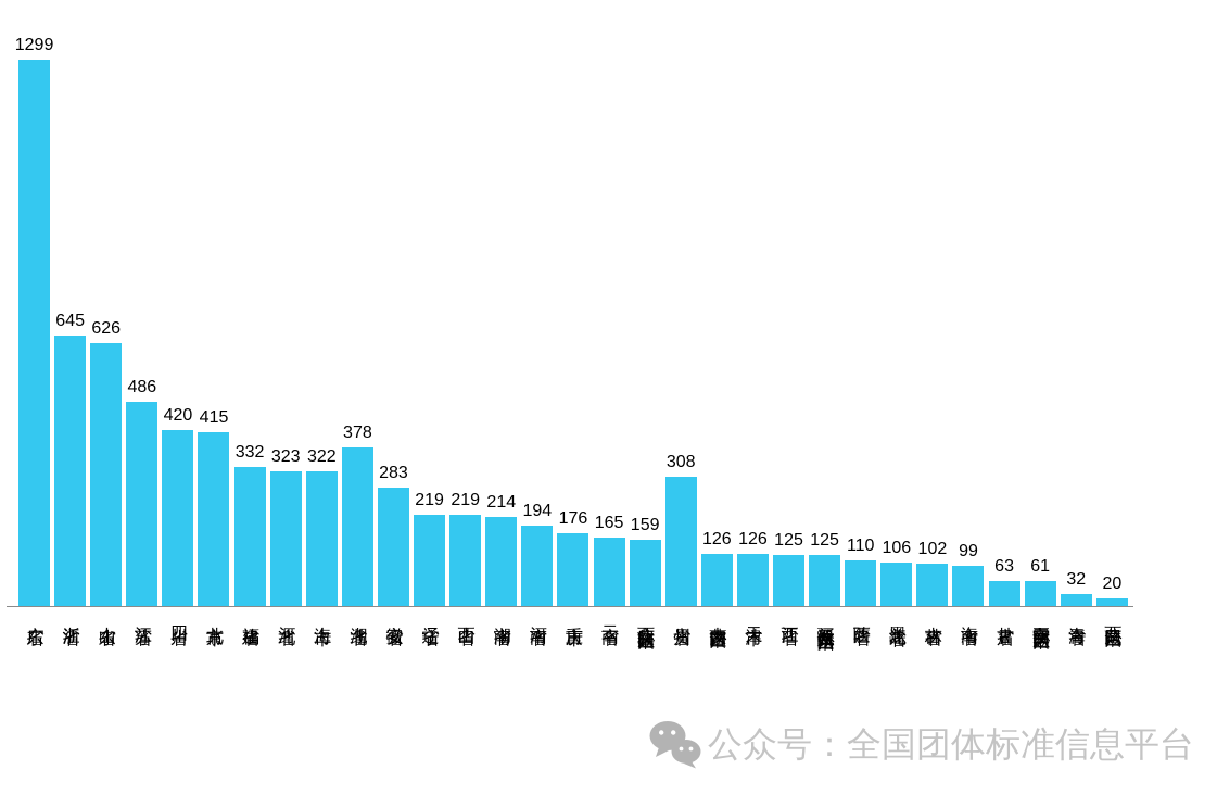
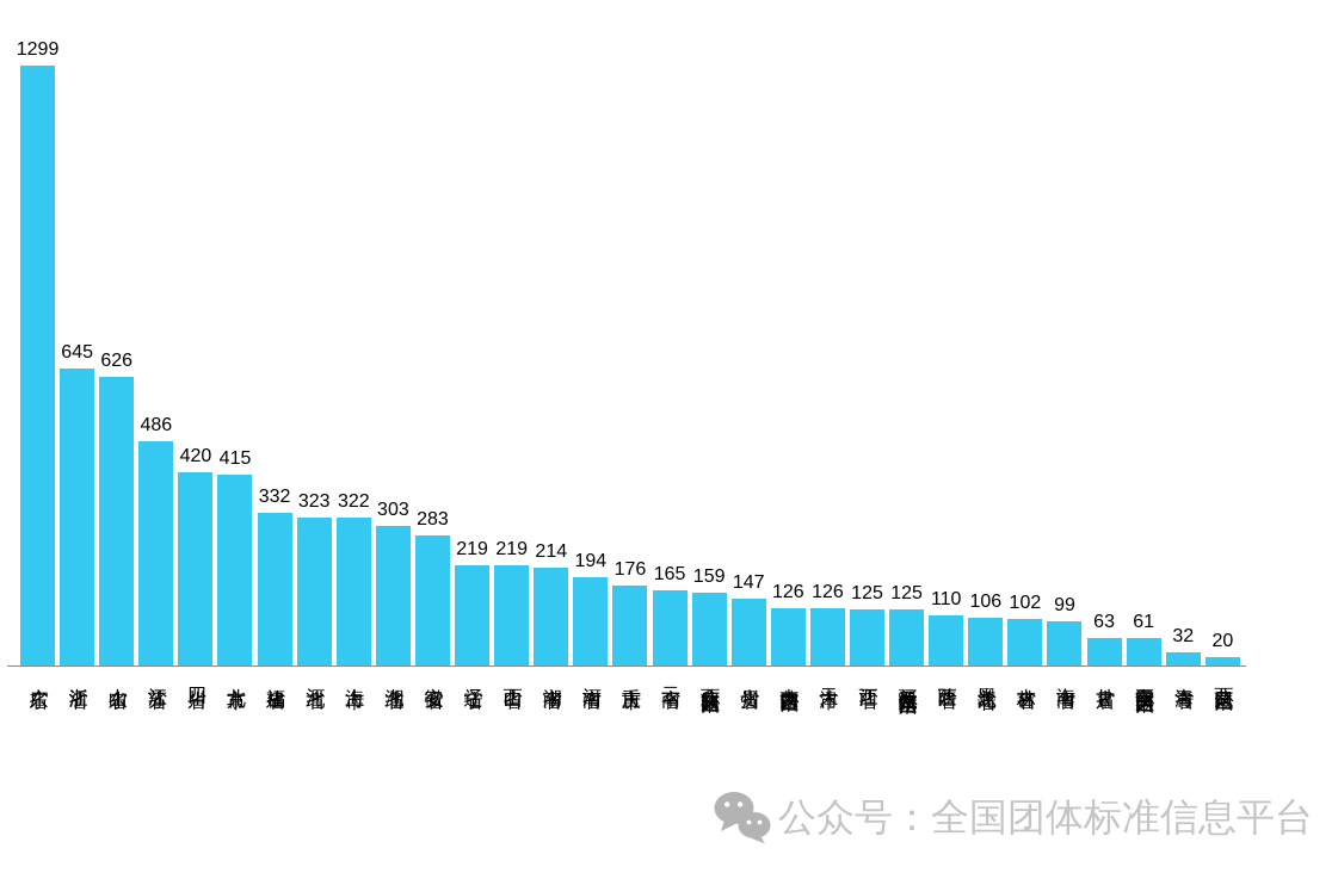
湖北省: 378 -> 303
贵州省: 308 -> 147
